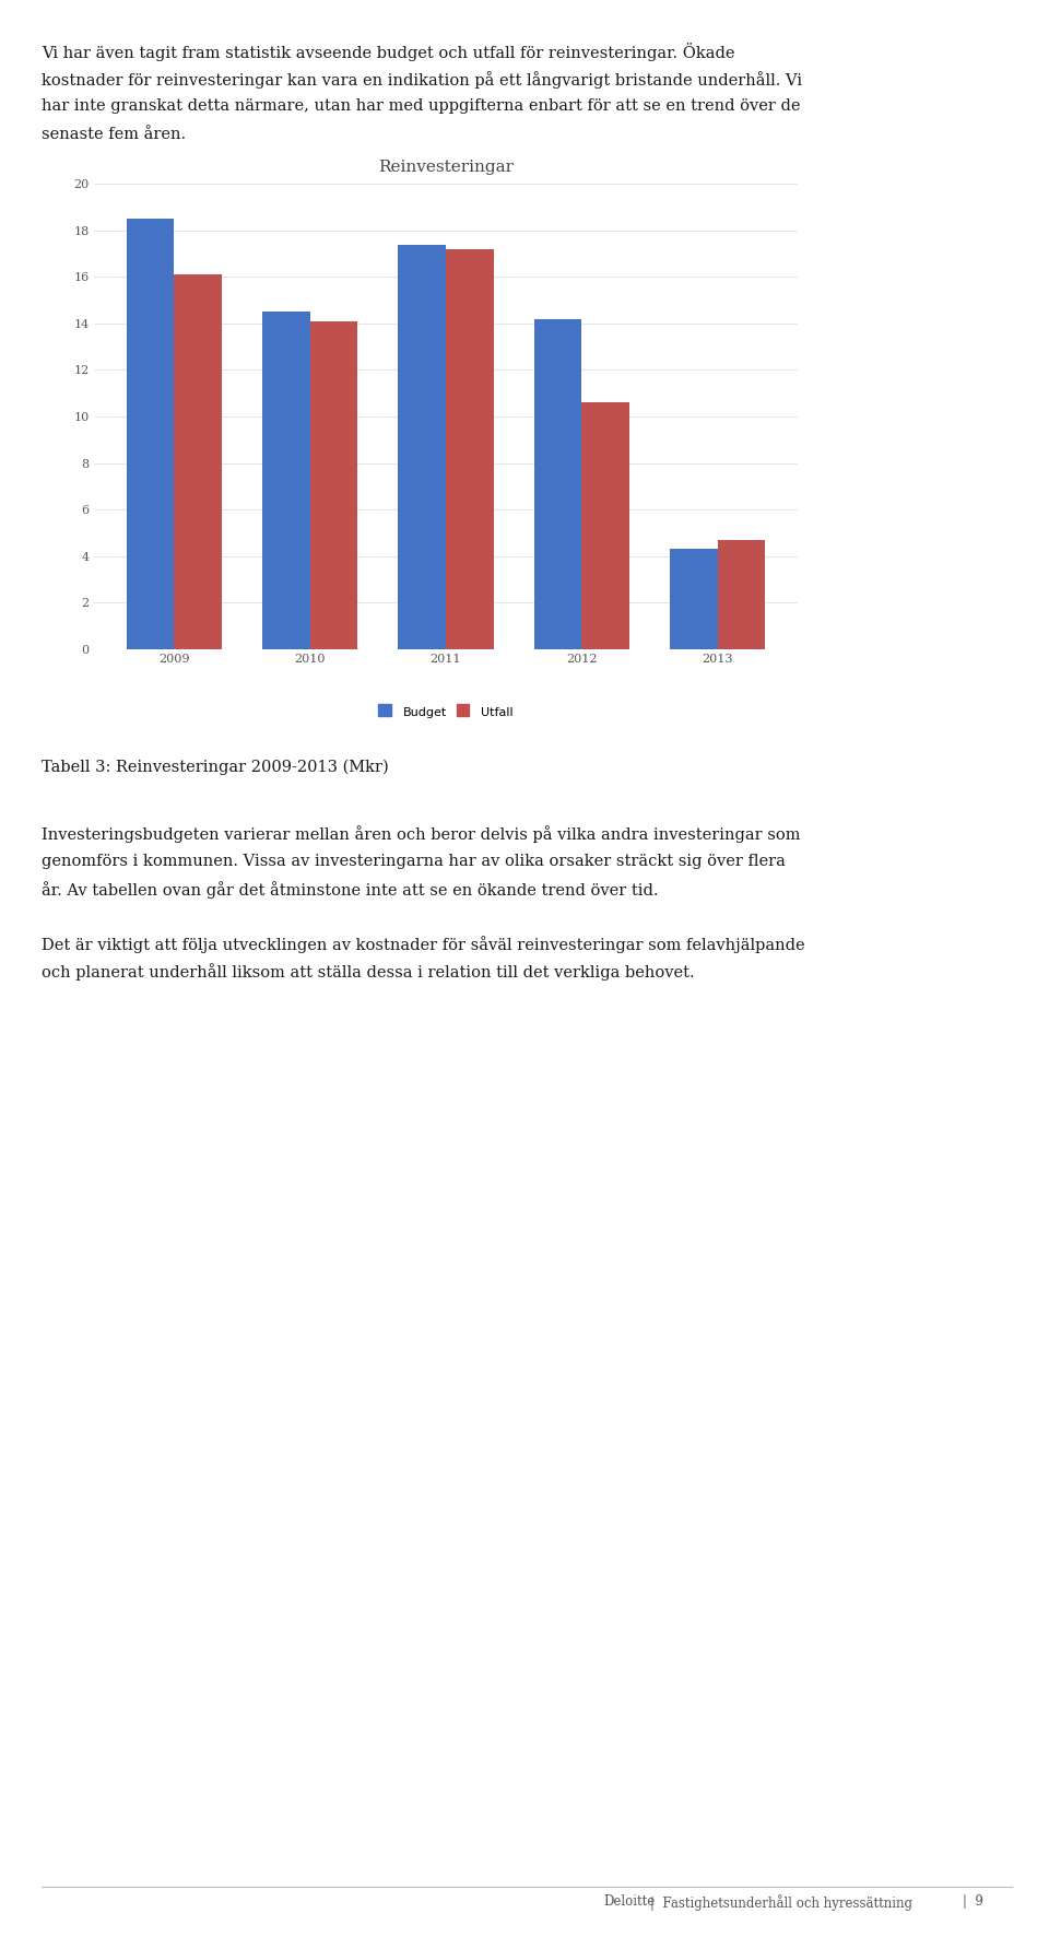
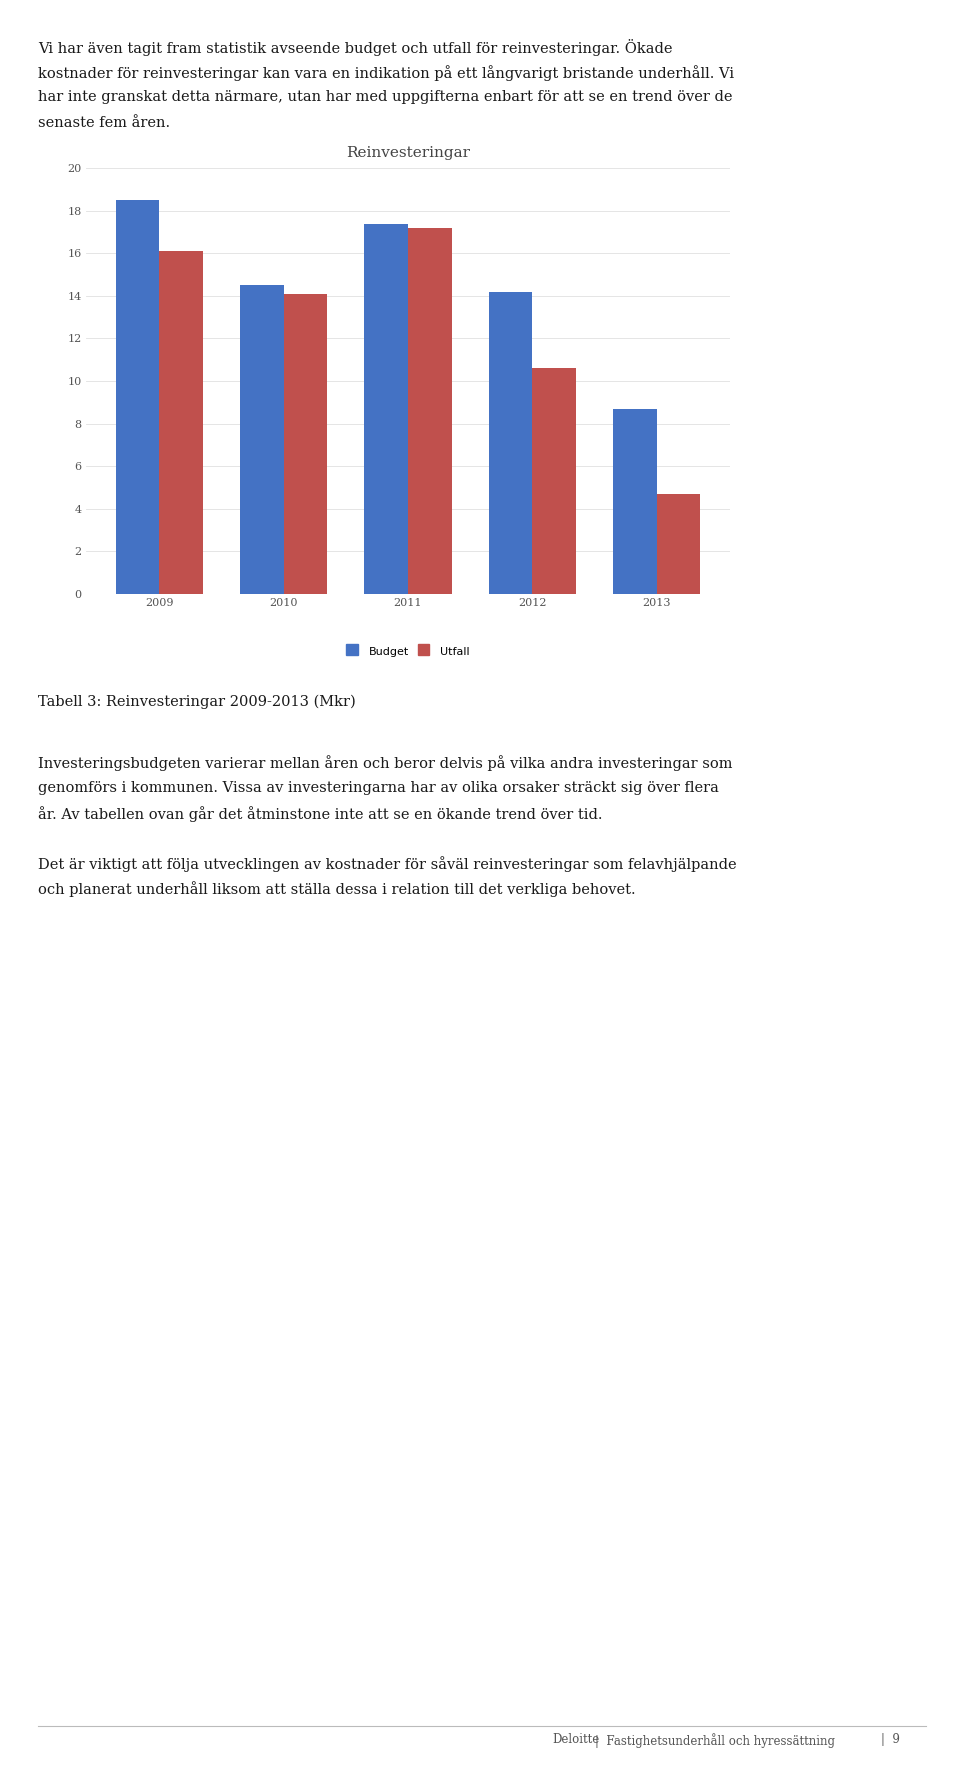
Budget/2013: 4.3 -> 8.7
